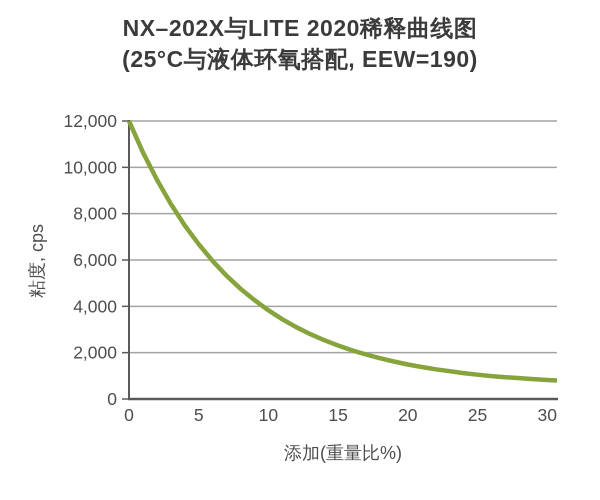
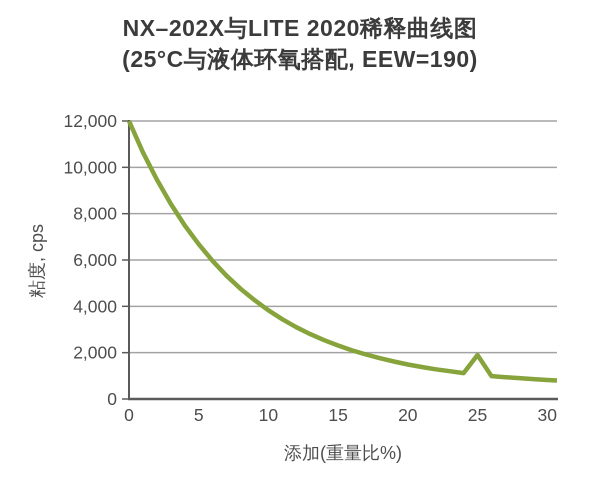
25: 1000 -> 1900
